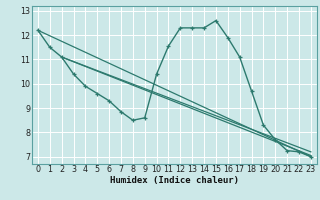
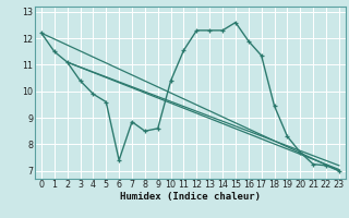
6: 9.30 -> 7.40
17: 11.10 -> 11.35
18: 9.70 -> 9.45
